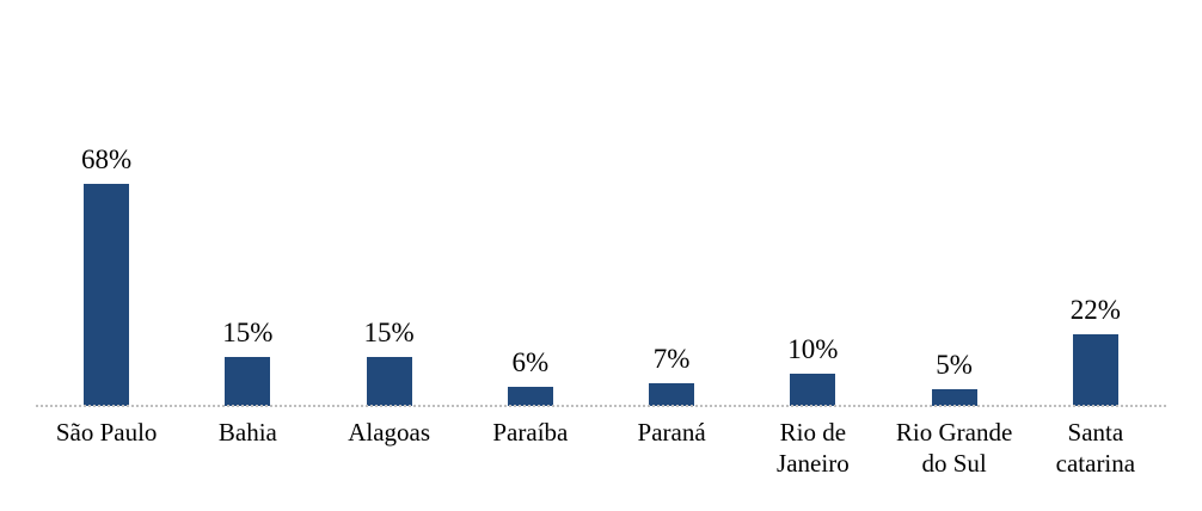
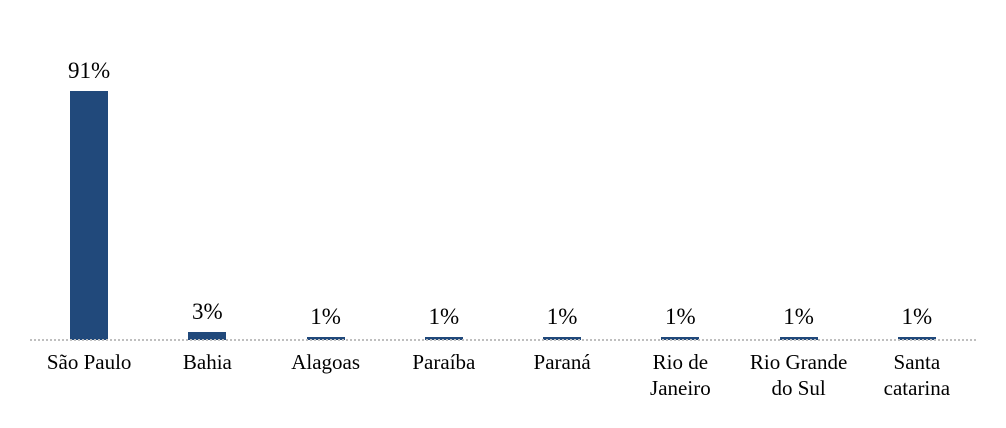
São Paulo: 68% -> 91%
Bahia: 15% -> 3%
Alagoas: 15% -> 1%
Paraíba: 6% -> 1%
Paraná: 7% -> 1%
Rio de Janeiro: 10% -> 1%
Rio Grande do Sul: 5% -> 1%
Santa catarina: 22% -> 1%
